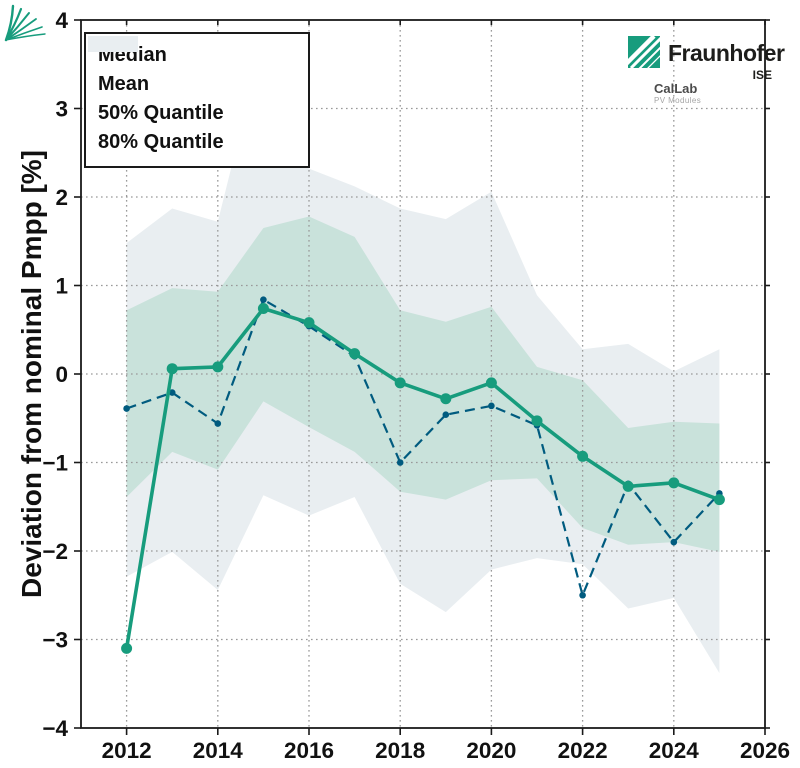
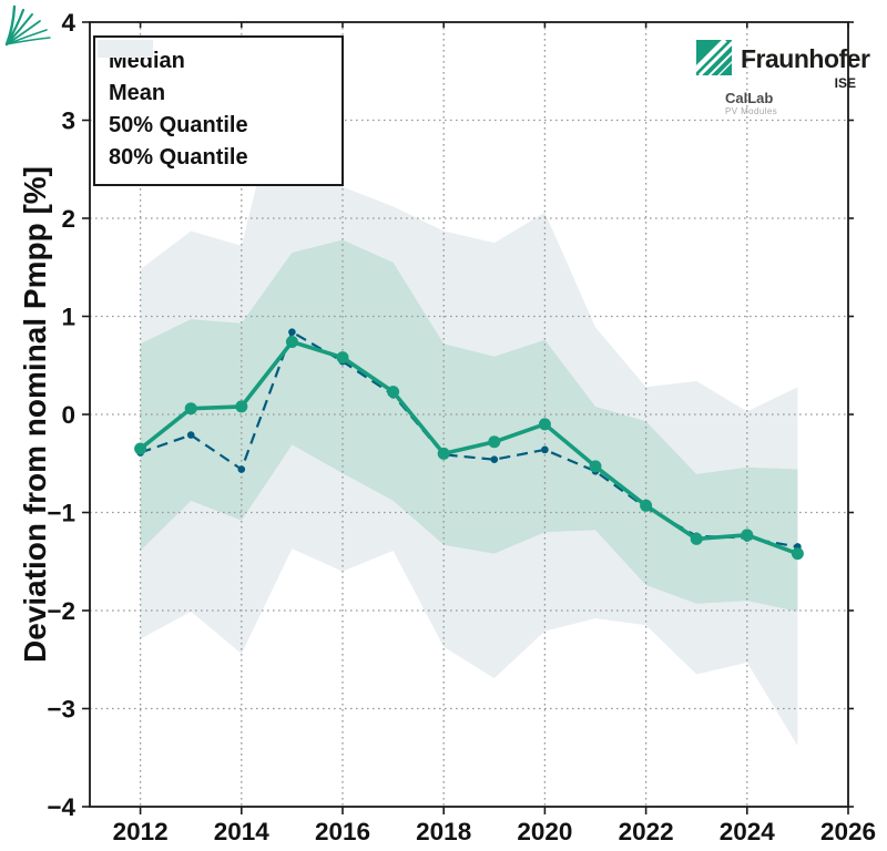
Median/2012: -3.1 -> -0.3
Median/2018: -0.1 -> -0.4
Mean/2018: -1.0 -> -0.4
Mean/2022: -2.5 -> -0.9
Mean/2024: -1.9 -> -1.3
